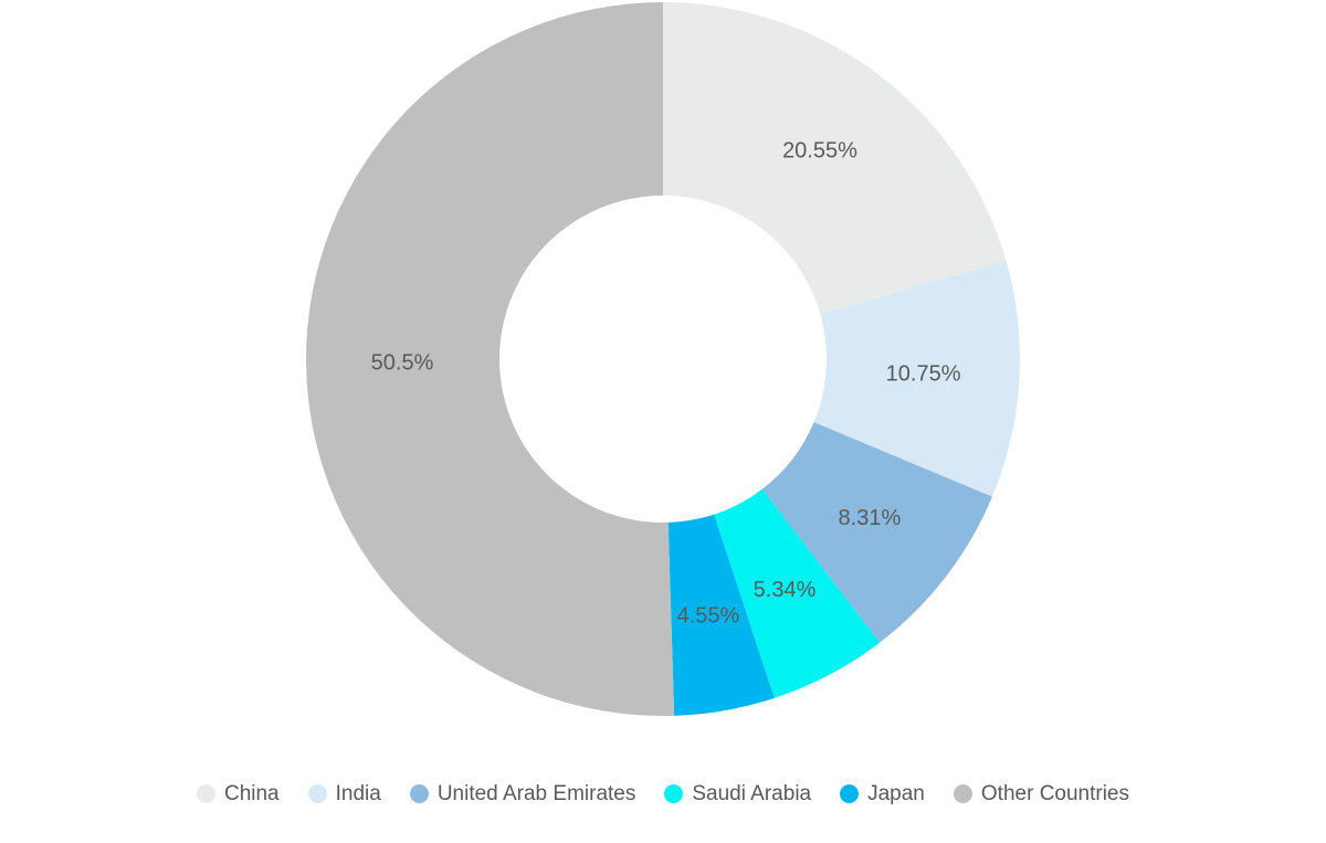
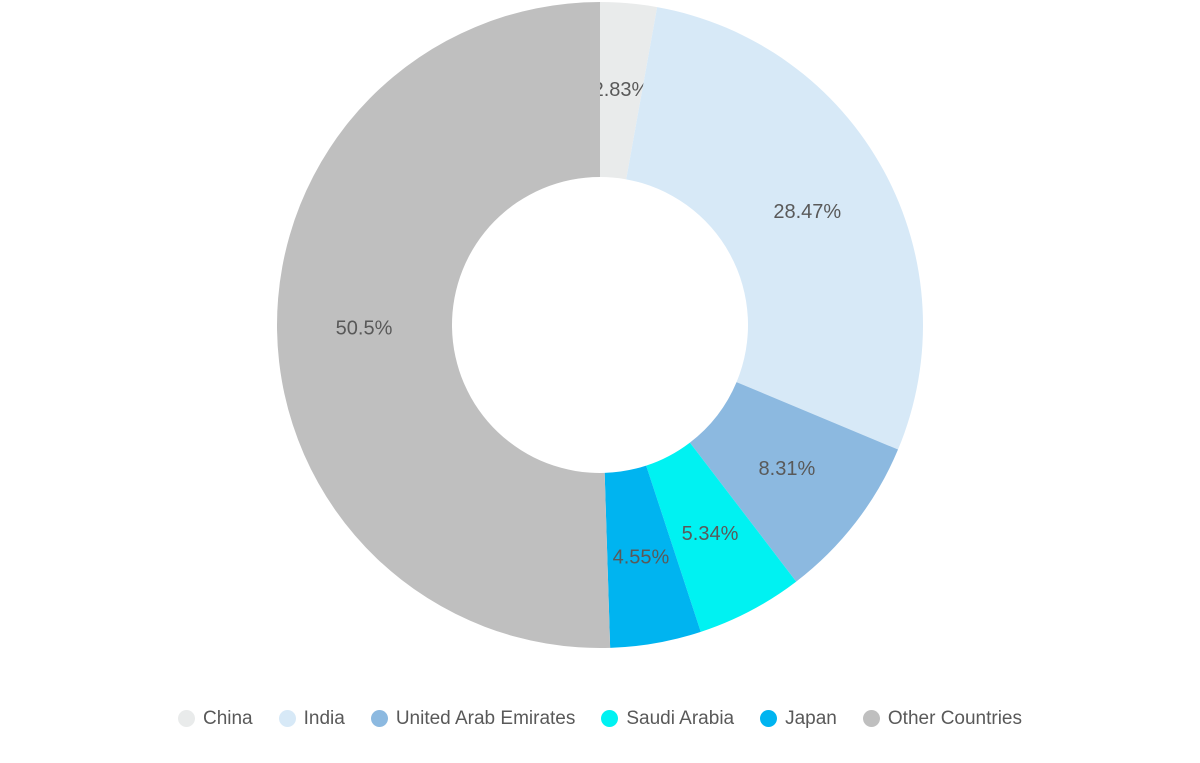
China: 20.55% -> 2.83%
India: 10.75% -> 28.47%
